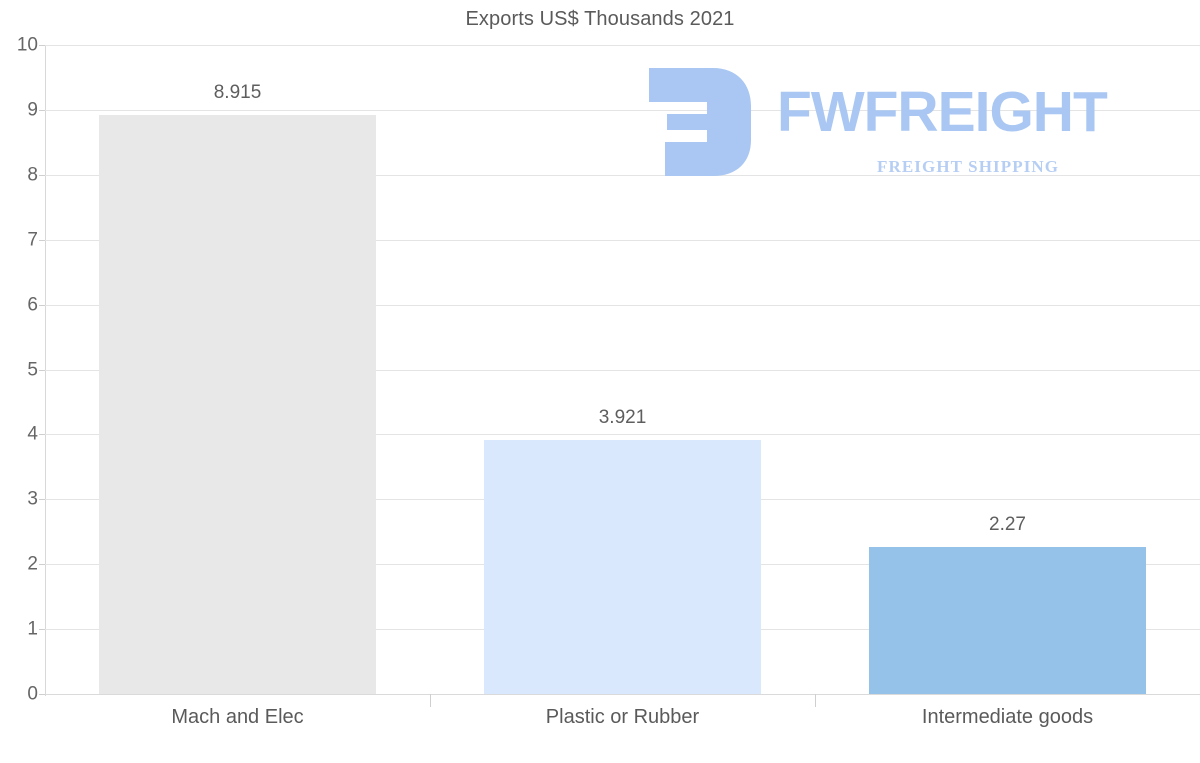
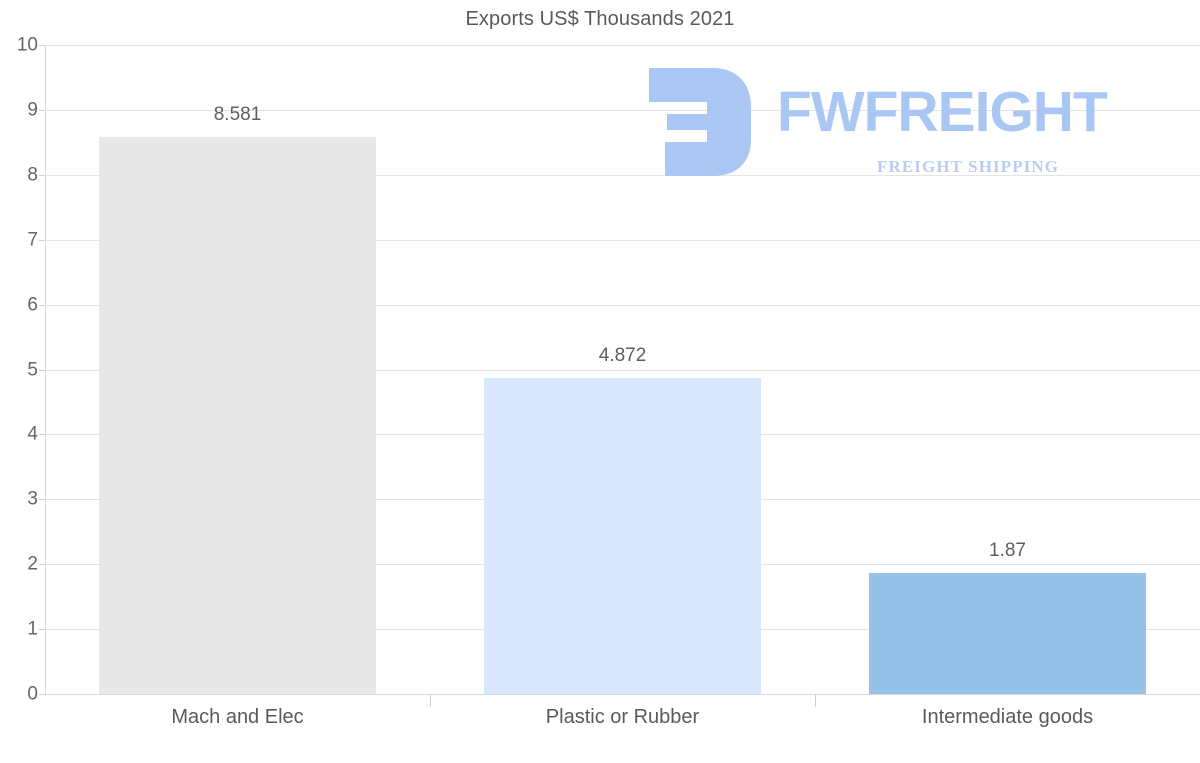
Mach and Elec: 8.915 -> 8.581
Plastic or Rubber: 3.921 -> 4.872
Intermediate goods: 2.27 -> 1.87
